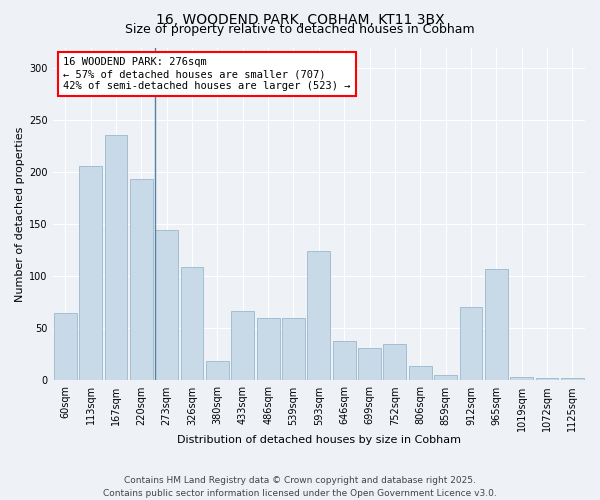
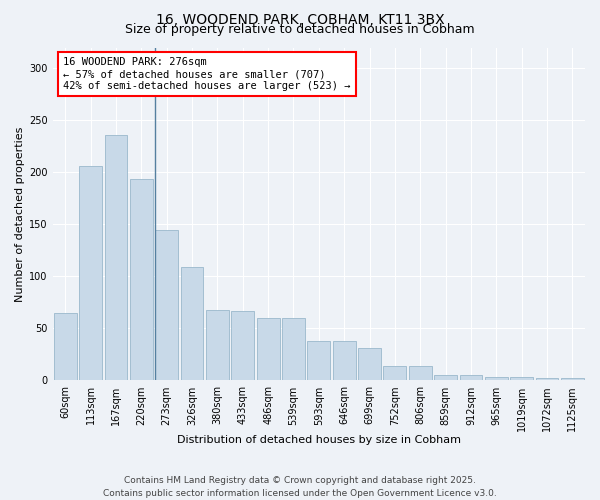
380sqm: 19 -> 68
593sqm: 124 -> 38
752sqm: 35 -> 14
912sqm: 71 -> 5
965sqm: 107 -> 3
